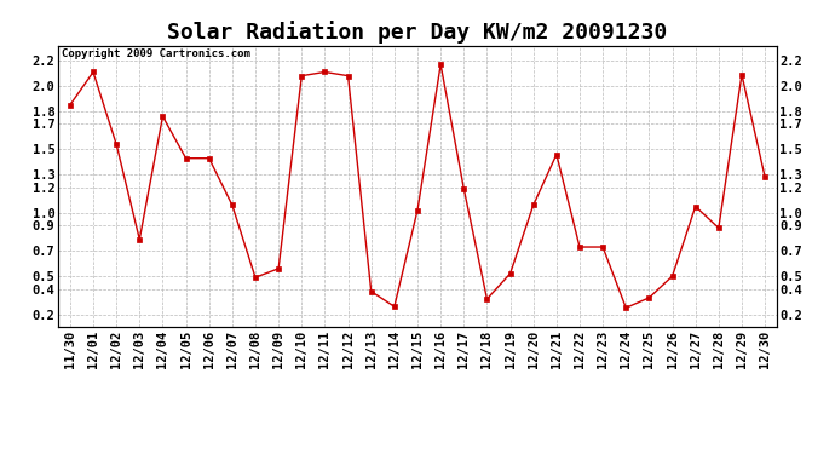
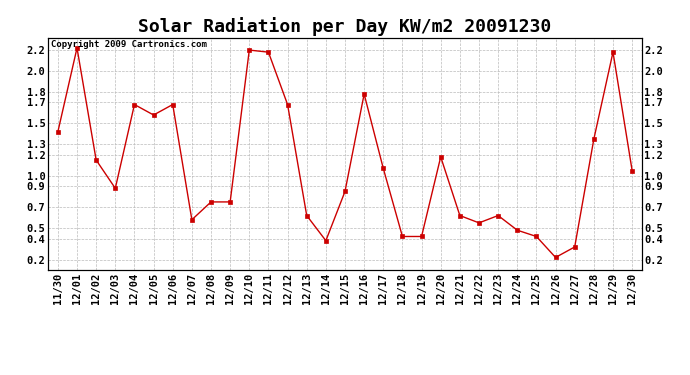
11/30: 1.85 -> 1.42
12/01: 2.11 -> 2.22
12/02: 1.54 -> 1.15
12/03: 0.79 -> 0.88
12/04: 1.76 -> 1.68
12/05: 1.43 -> 1.58
12/06: 1.43 -> 1.68
12/07: 1.06 -> 0.58
12/08: 0.49 -> 0.75
12/09: 0.56 -> 0.75
12/10: 2.08 -> 2.20
12/11: 2.11 -> 2.18
12/12: 2.08 -> 1.68
12/13: 0.38 -> 0.62
12/14: 0.26 -> 0.38
12/15: 1.02 -> 0.85
12/16: 2.17 -> 1.78
12/17: 1.19 -> 1.07
12/18: 0.32 -> 0.42
12/19: 0.52 -> 0.42
12/20: 1.06 -> 1.18
12/21: 1.46 -> 0.62
12/22: 0.73 -> 0.55
12/23: 0.73 -> 0.62
12/24: 0.25 -> 0.48
12/25: 0.33 -> 0.42
12/26: 0.50 -> 0.22
12/27: 1.05 -> 0.32
12/28: 0.88 -> 1.35
12/29: 2.09 -> 2.18
12/30: 1.28 -> 1.05
